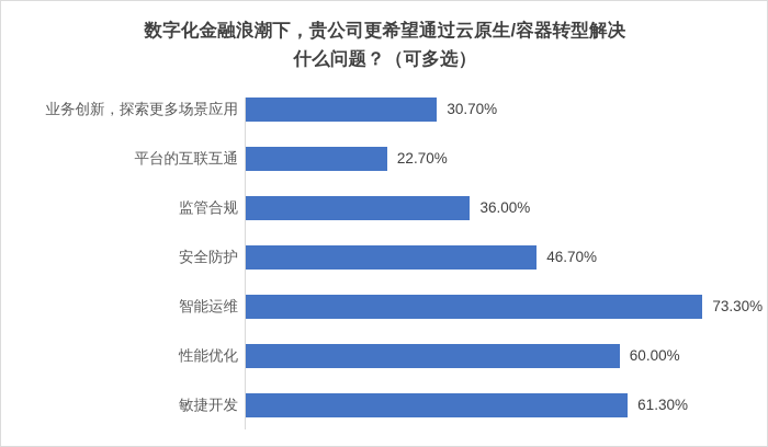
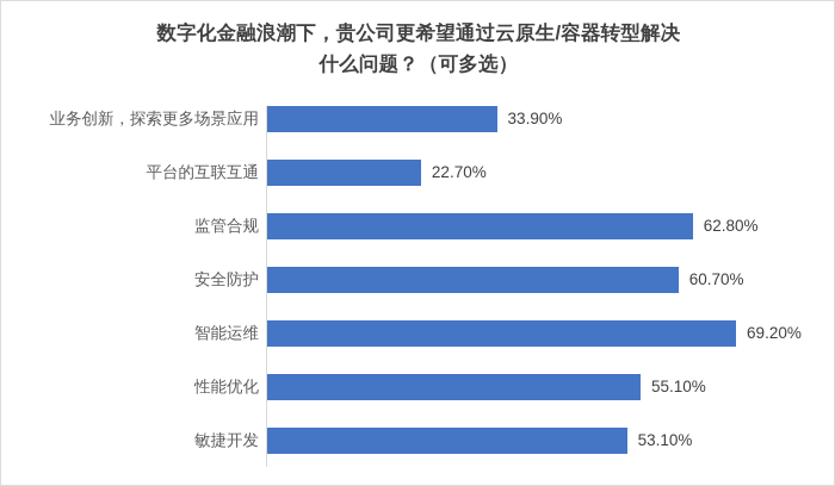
业务创新，探索更多场景应用: 30.70% -> 33.90%
监管合规: 36.00% -> 62.80%
安全防护: 46.70% -> 60.70%
智能运维: 73.30% -> 69.20%
性能优化: 60.00% -> 55.10%
敏捷开发: 61.30% -> 53.10%
